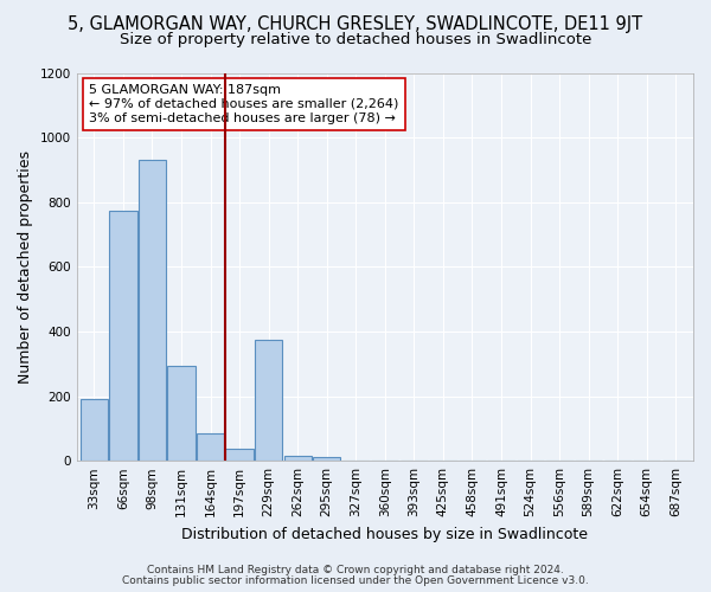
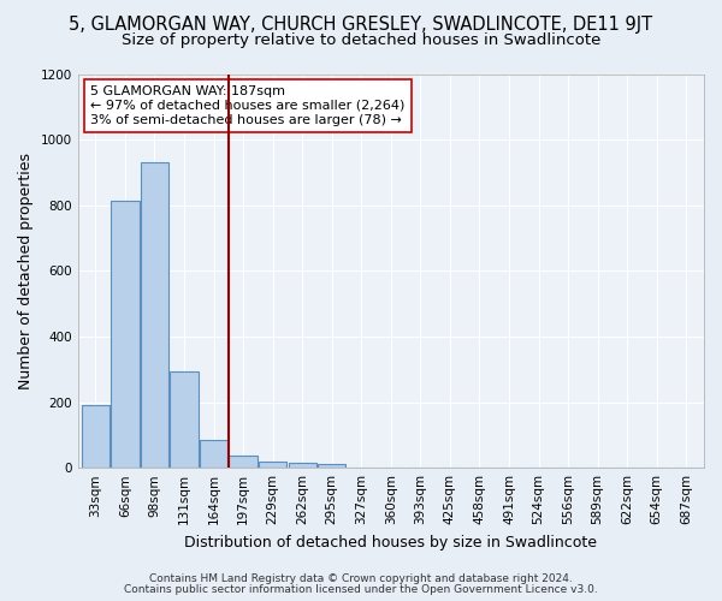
66sqm: 775 -> 815
229sqm: 375 -> 20
